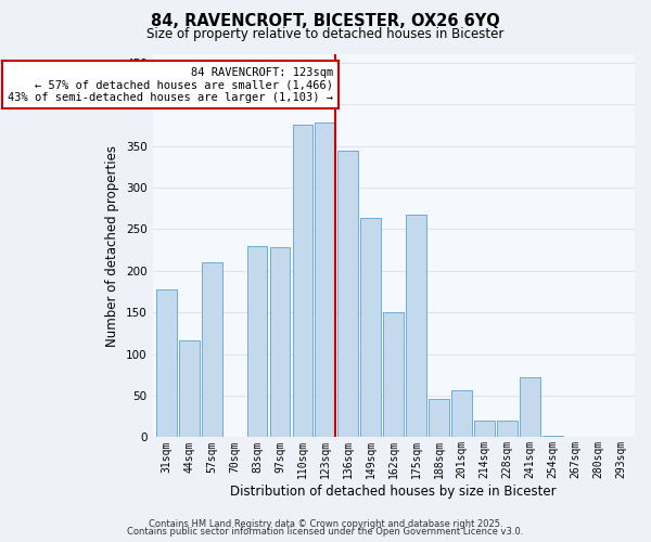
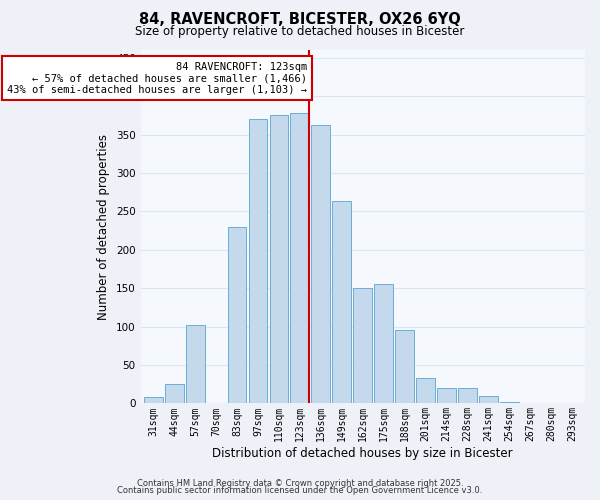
31sqm: 178 -> 9
44sqm: 116 -> 25
57sqm: 210 -> 102
97sqm: 228 -> 370
136sqm: 344 -> 362
175sqm: 268 -> 155
188sqm: 46 -> 96
201sqm: 56 -> 33
241sqm: 72 -> 10
